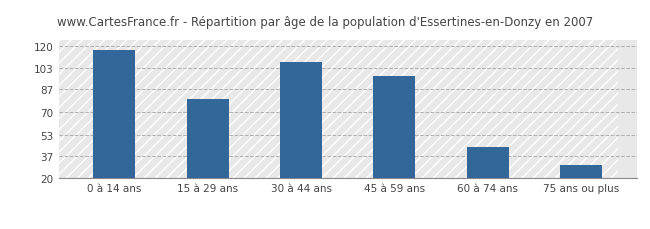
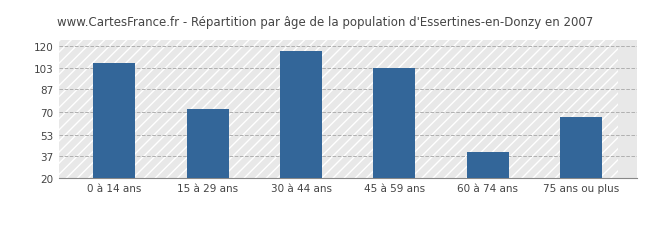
0 à 14 ans: 117 -> 107
15 à 29 ans: 80 -> 72
30 à 44 ans: 108 -> 116
45 à 59 ans: 97 -> 103
60 à 74 ans: 44 -> 40
75 ans ou plus: 30 -> 66
